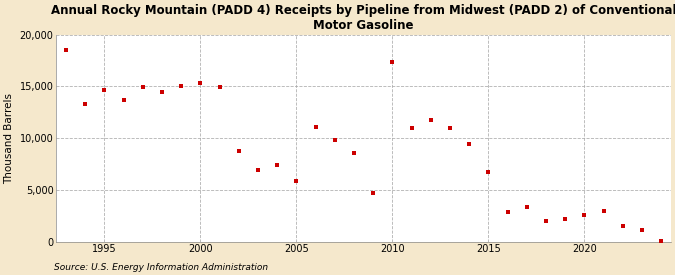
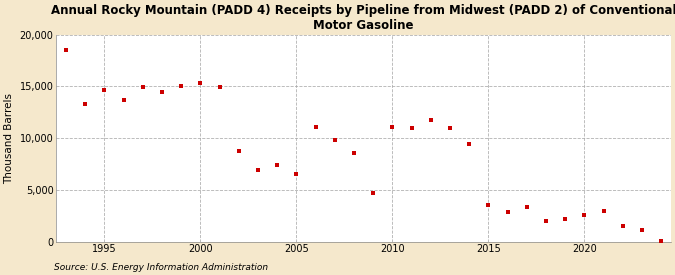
2005: 5,900 -> 6,500
2010: 17,400 -> 11,100
2015: 6,700 -> 3,500
